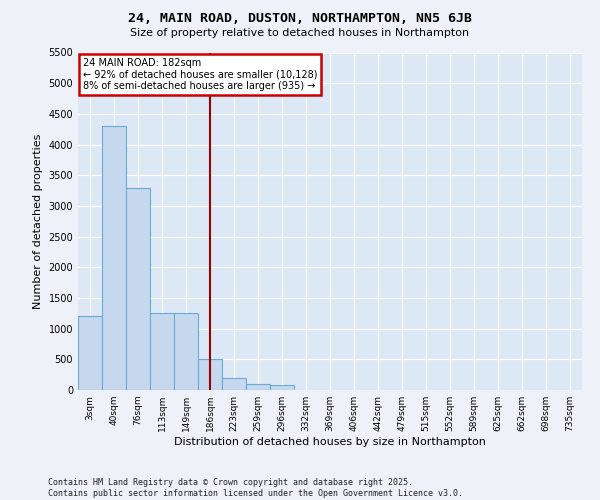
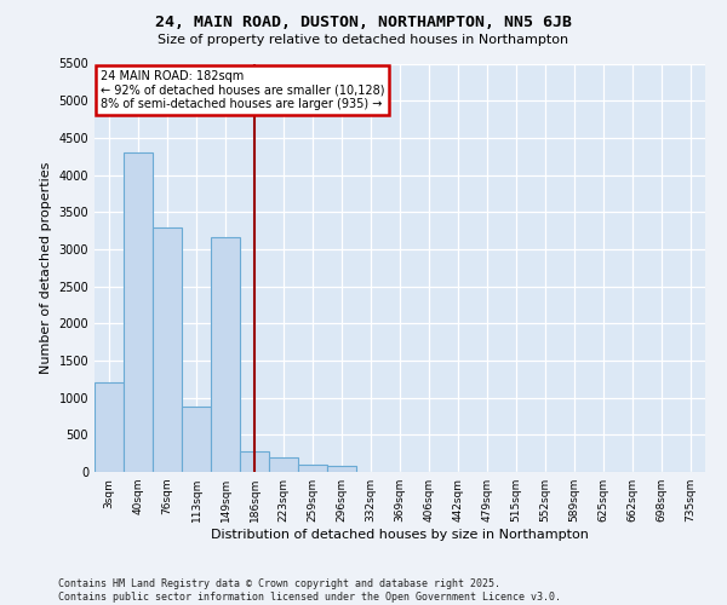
113sqm: 1250 -> 880
149sqm: 1250 -> 3160
186sqm: 500 -> 280
